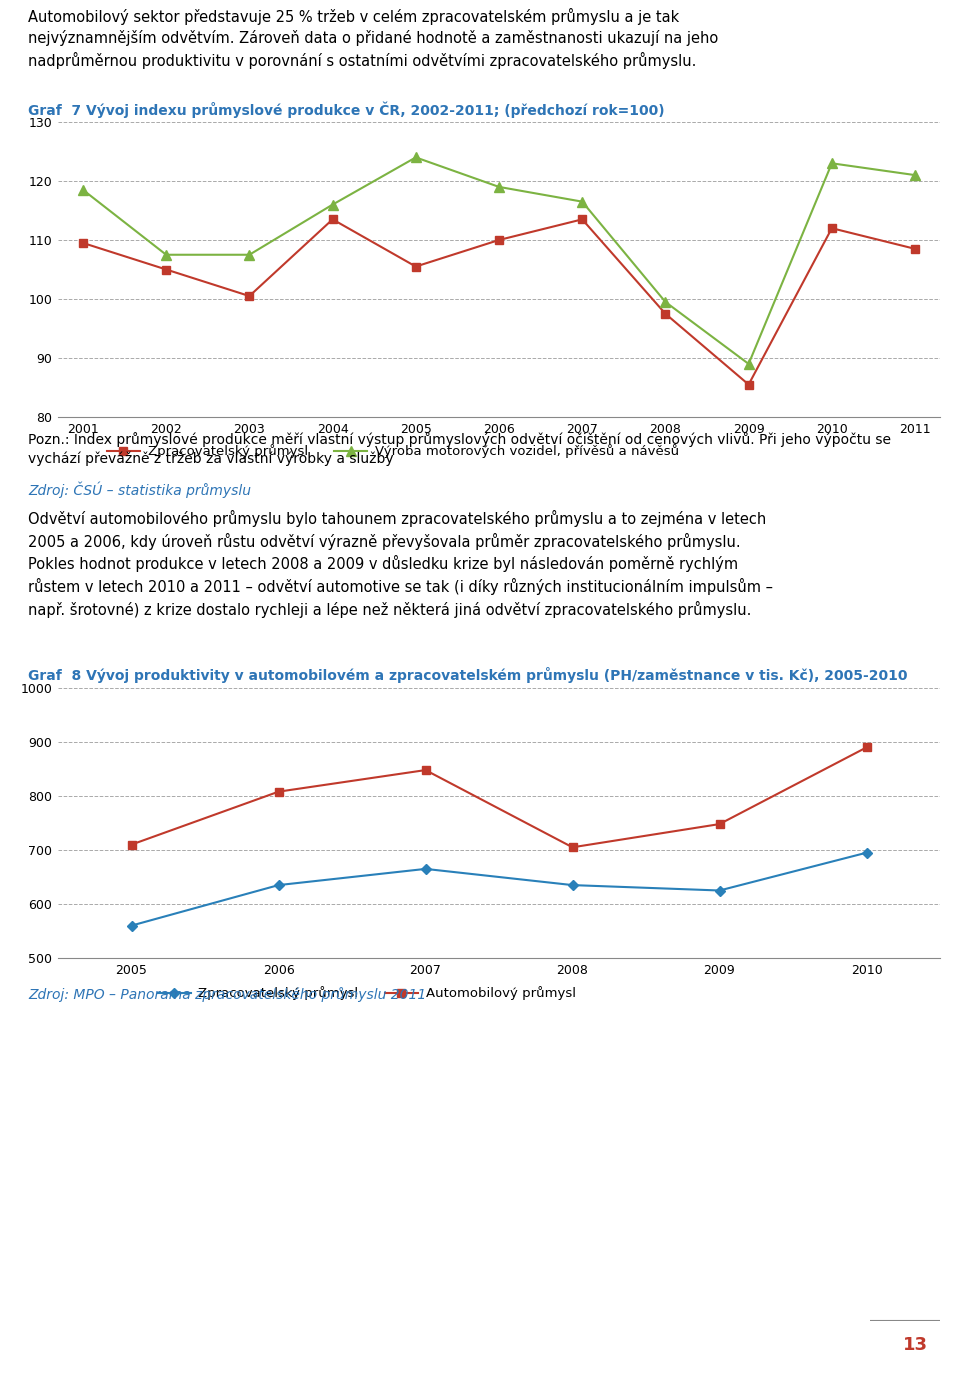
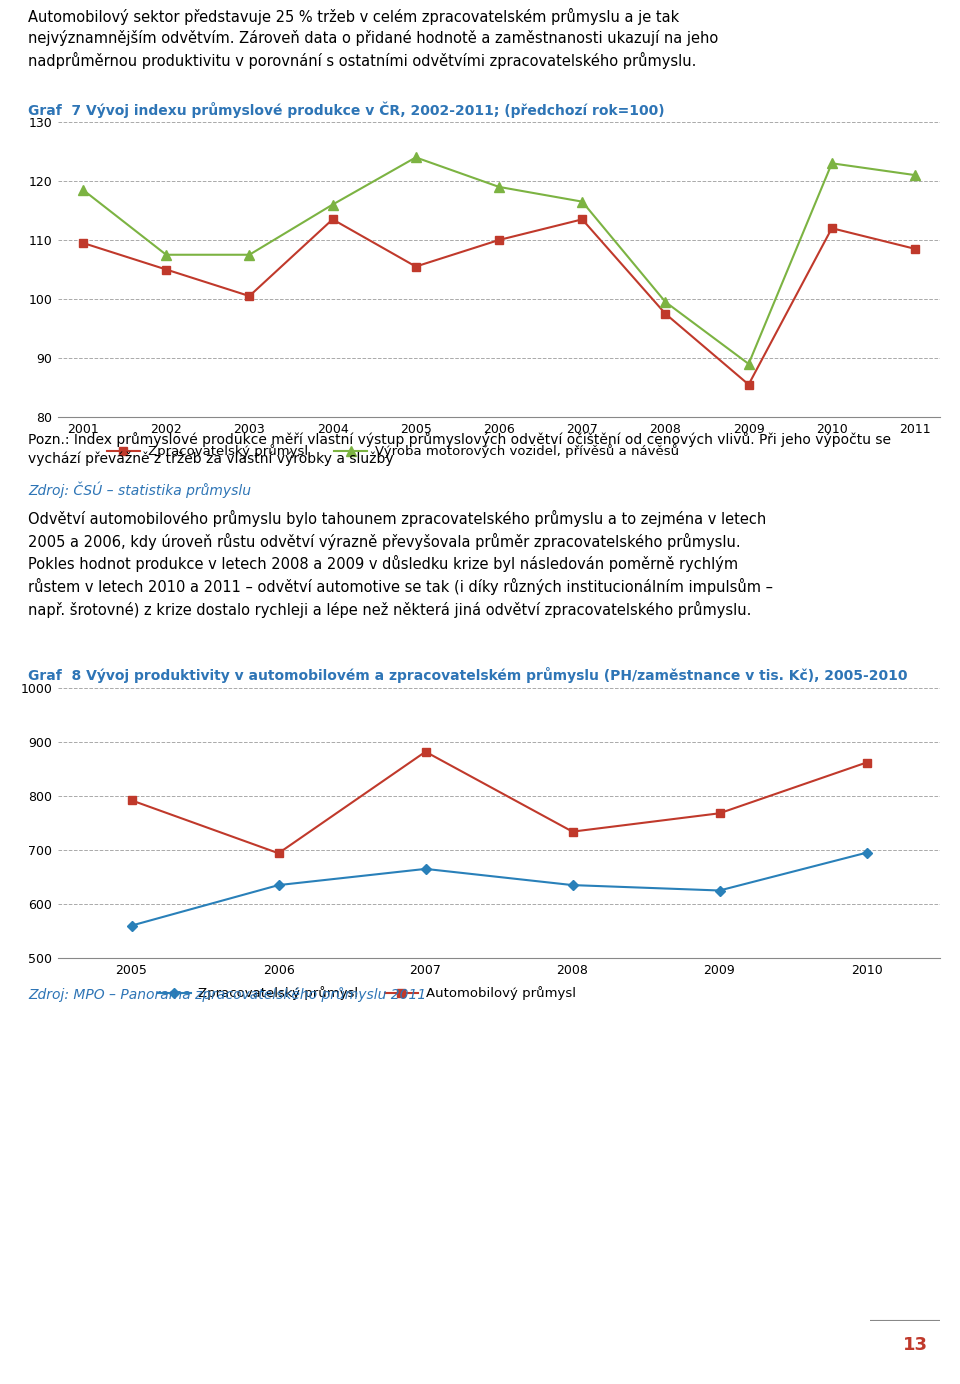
Automobilový průmysl/2005: 710 -> 792
Automobilový průmysl/2006: 808 -> 694
Automobilový průmysl/2007: 848 -> 882
Automobilový průmysl/2008: 705 -> 734
Automobilový průmysl/2009: 748 -> 768
Automobilový průmysl/2010: 890 -> 862
